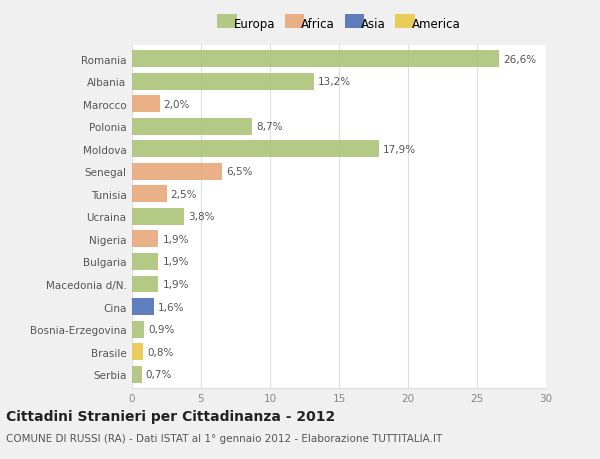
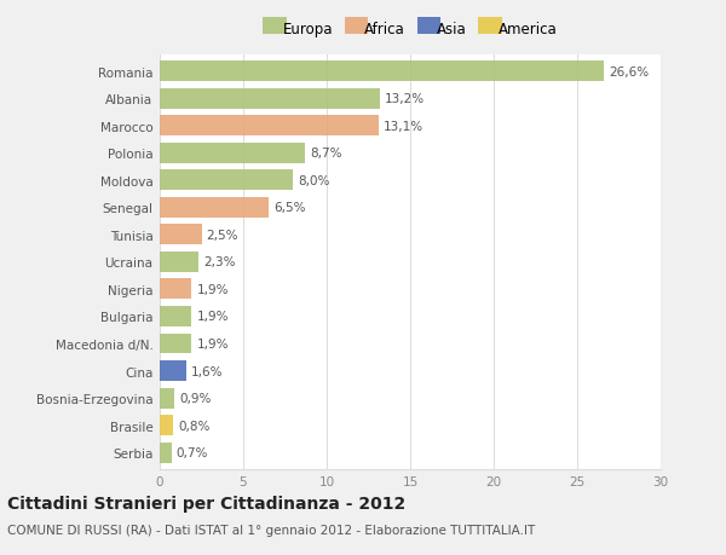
Marocco: 2,0% -> 13,1%
Moldova: 17,9% -> 8,0%
Ucraina: 3,8% -> 2,3%
